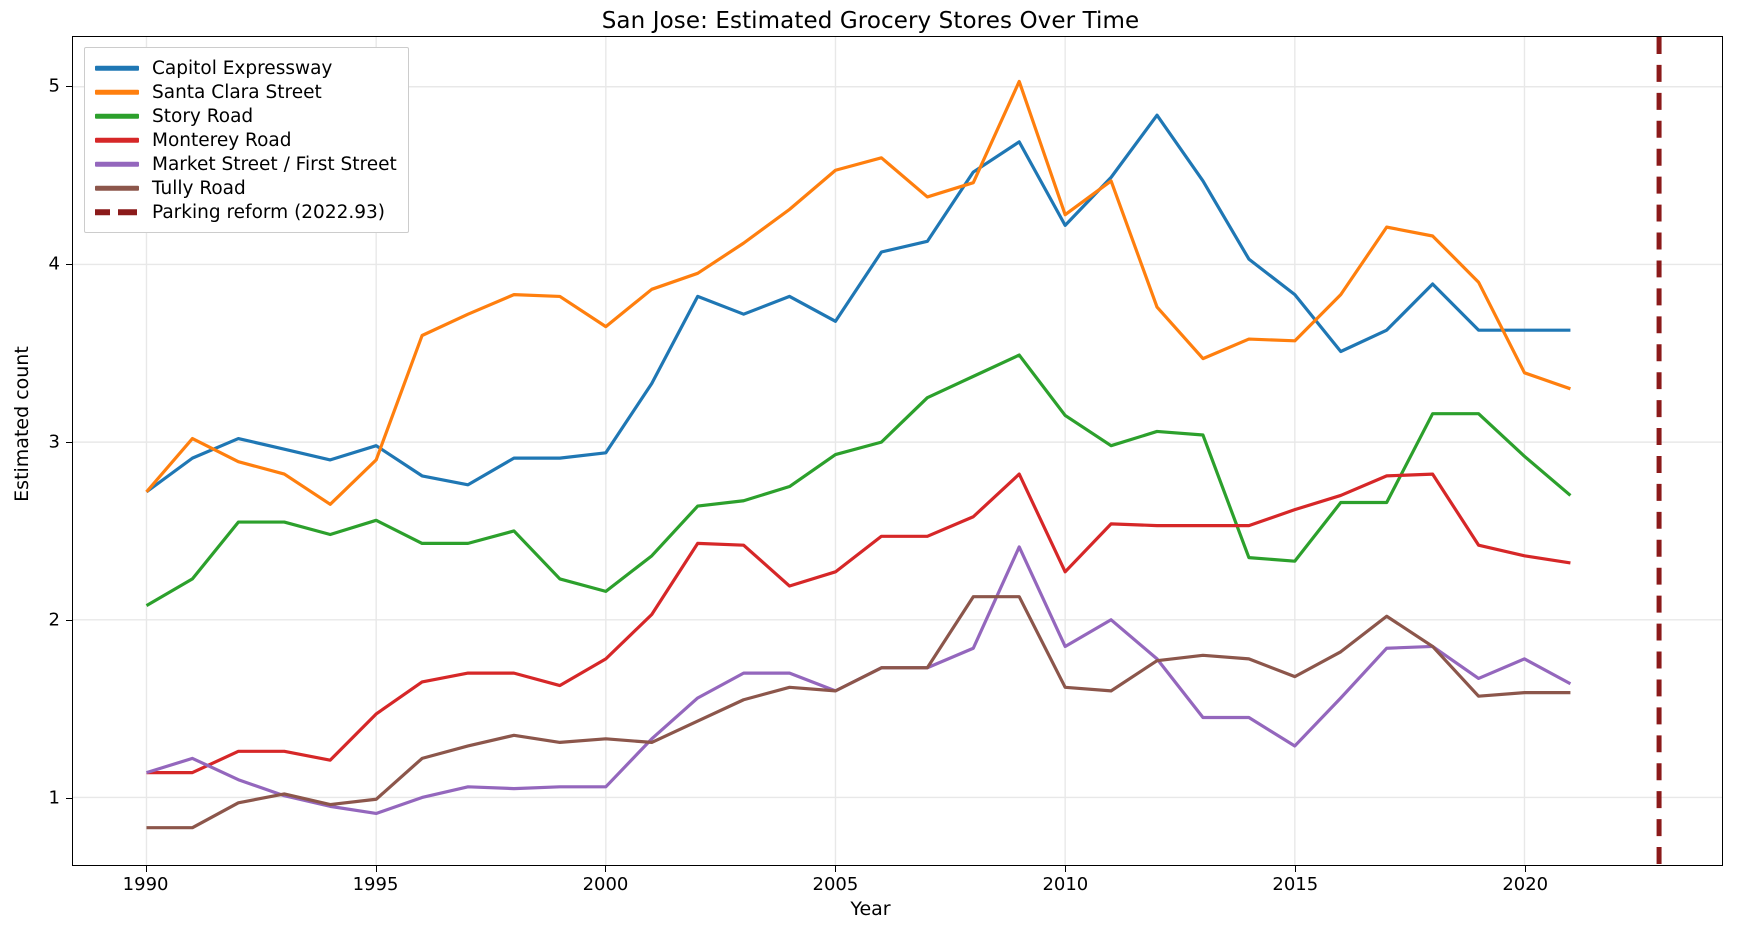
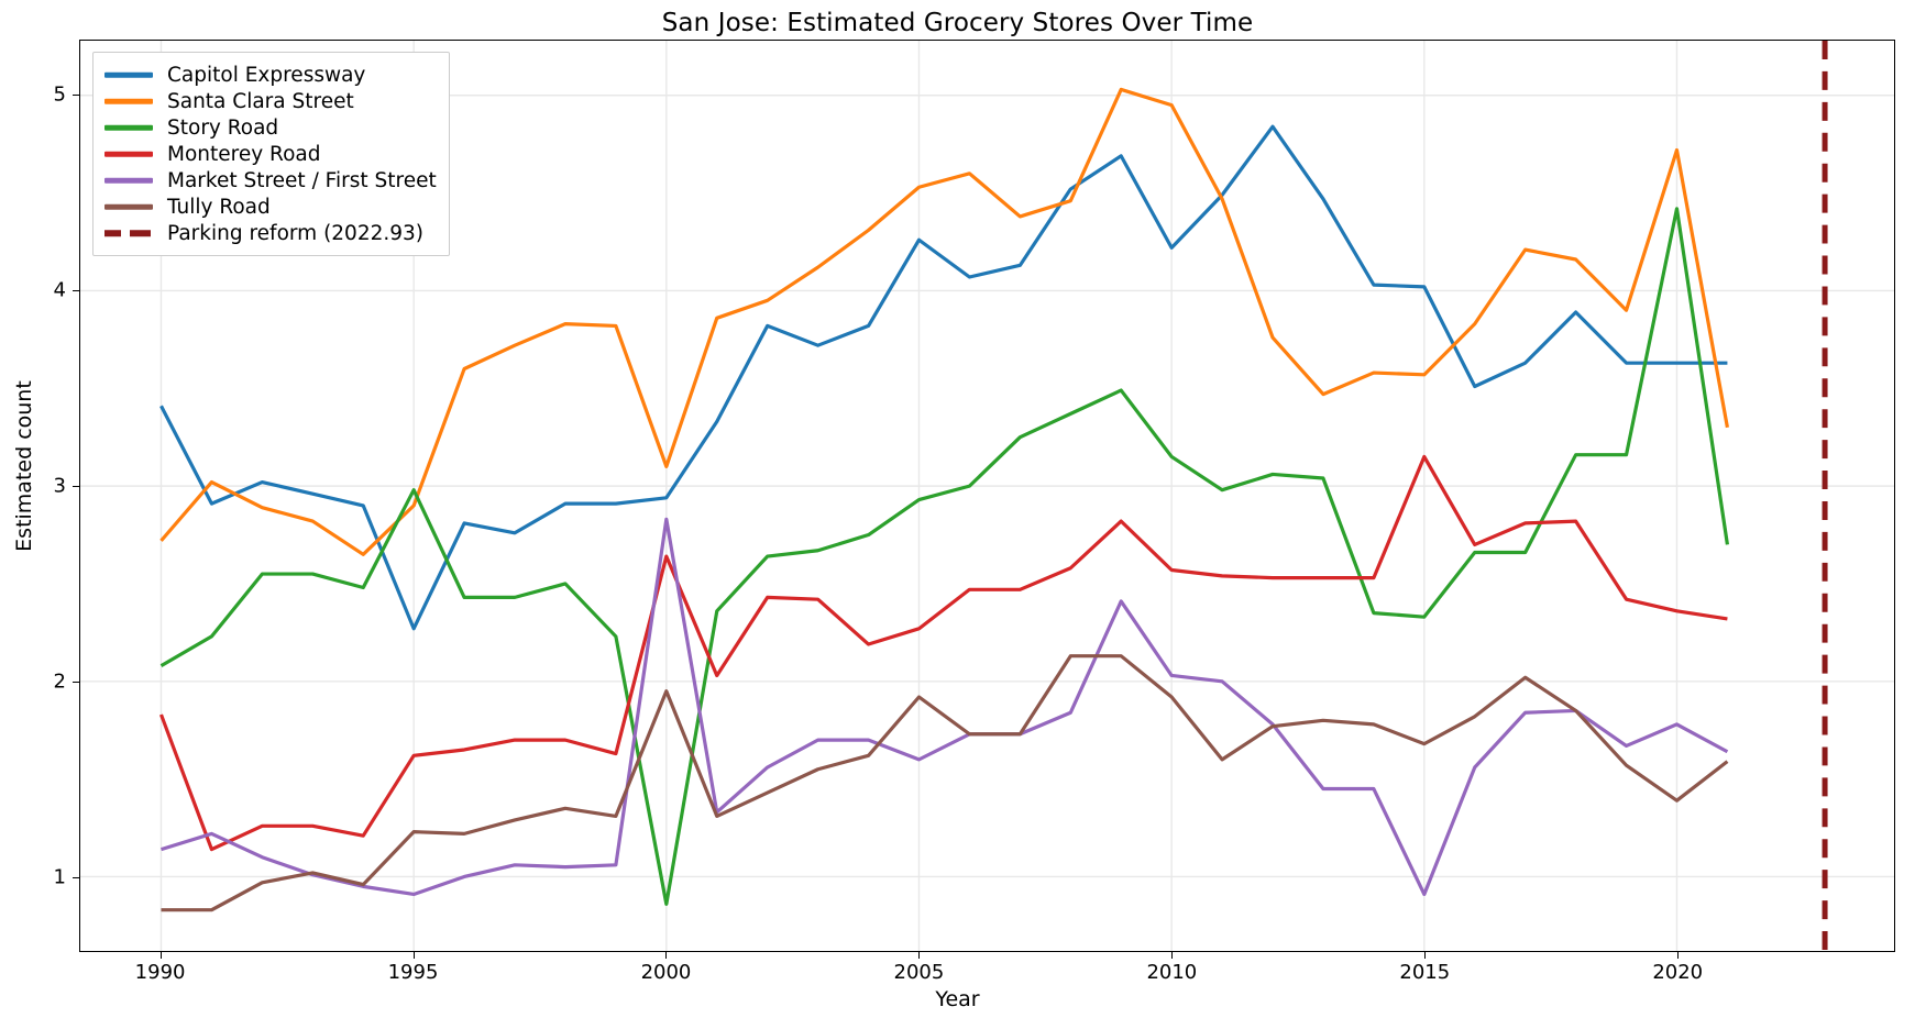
Capitol Expressway/1990: 2.72 -> 3.41
Monterey Road/1990: 1.14 -> 1.83
Capitol Expressway/1995: 2.98 -> 2.27
Story Road/1995: 2.56 -> 2.98
Monterey Road/1995: 1.47 -> 1.62
Tully Road/1995: 0.99 -> 1.23
Santa Clara Street/2000: 3.65 -> 3.10
Story Road/2000: 2.16 -> 0.86
Monterey Road/2000: 1.78 -> 2.64
Market Street / First Street/2000: 1.06 -> 2.83
Tully Road/2000: 1.33 -> 1.95
Capitol Expressway/2005: 3.68 -> 4.26
Tully Road/2005: 1.60 -> 1.92
Santa Clara Street/2010: 4.28 -> 4.95
Monterey Road/2010: 2.27 -> 2.57
Market Street / First Street/2010: 1.85 -> 2.03
Tully Road/2010: 1.62 -> 1.92
Capitol Expressway/2015: 3.83 -> 4.02
Monterey Road/2015: 2.62 -> 3.15
Market Street / First Street/2015: 1.29 -> 0.91
Santa Clara Street/2020: 3.39 -> 4.72
Story Road/2020: 2.92 -> 4.42
Tully Road/2020: 1.59 -> 1.39
